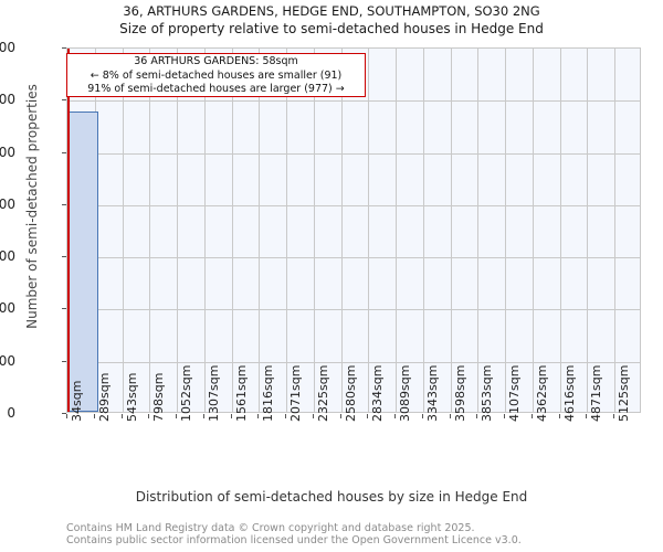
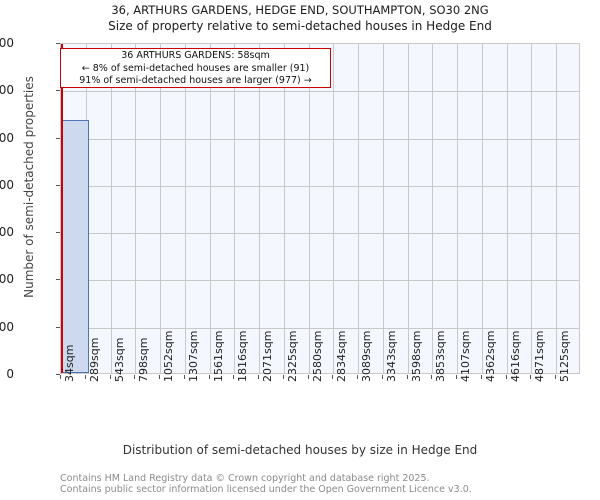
34sqm: 1150 -> 1070
